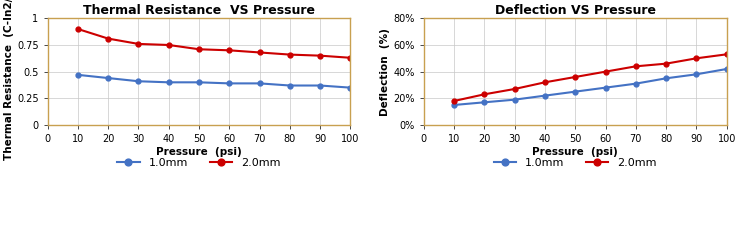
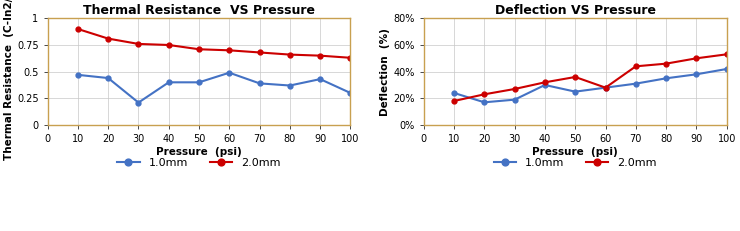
Thermal Resistance VS Pressure/1.0mm/30: 0.41 -> 0.21
Thermal Resistance VS Pressure/1.0mm/60: 0.39 -> 0.49
Thermal Resistance VS Pressure/1.0mm/90: 0.37 -> 0.43
Thermal Resistance VS Pressure/1.0mm/100: 0.35 -> 0.30
Deflection VS Pressure/1.0mm/10: 15% -> 24%
Deflection VS Pressure/1.0mm/40: 22% -> 30%
Deflection VS Pressure/2.0mm/60: 40% -> 28%
